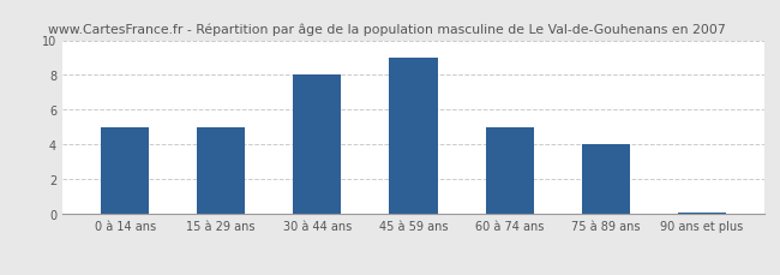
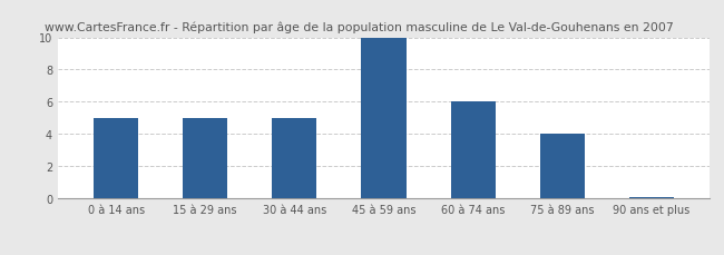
30 à 44 ans: 8.0 -> 5.0
45 à 59 ans: 9.0 -> 10.0
60 à 74 ans: 5.0 -> 6.0
